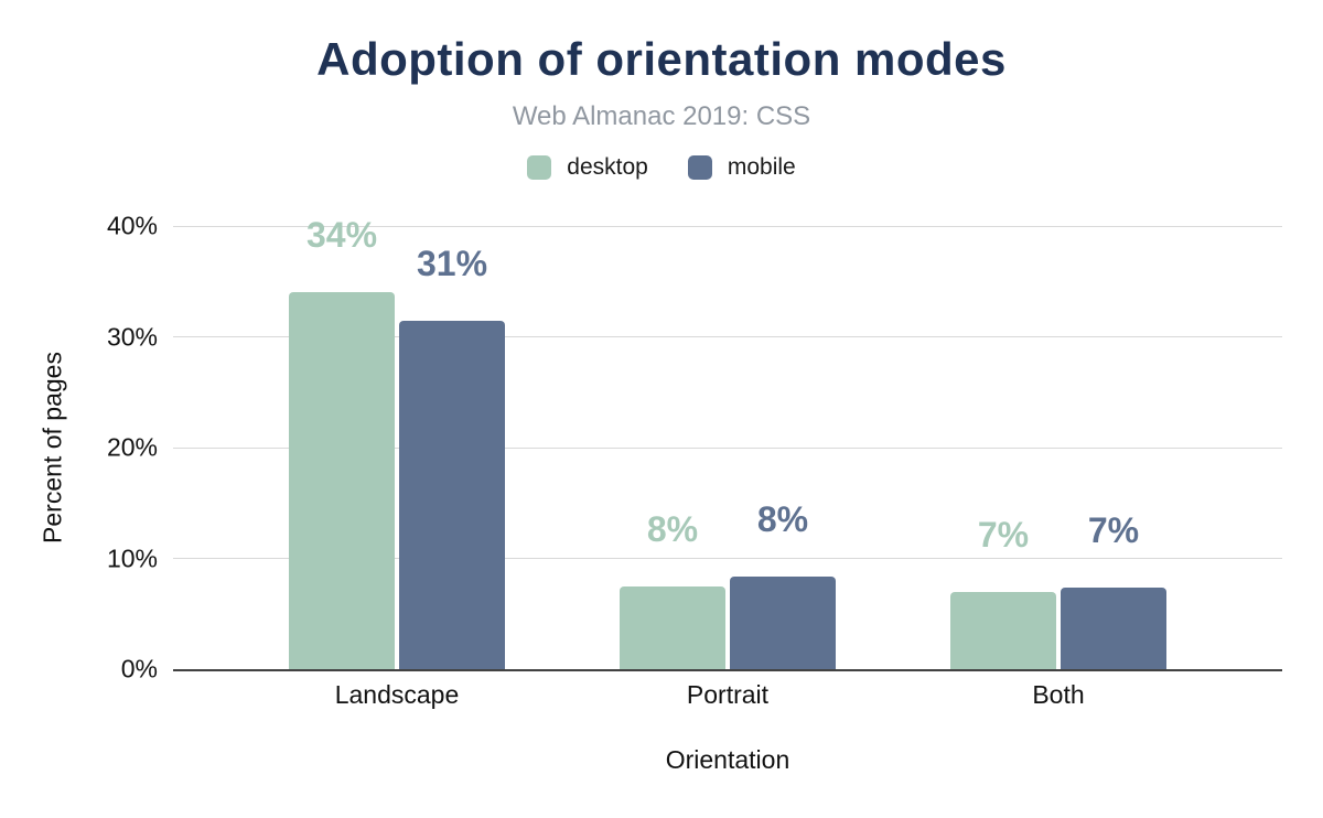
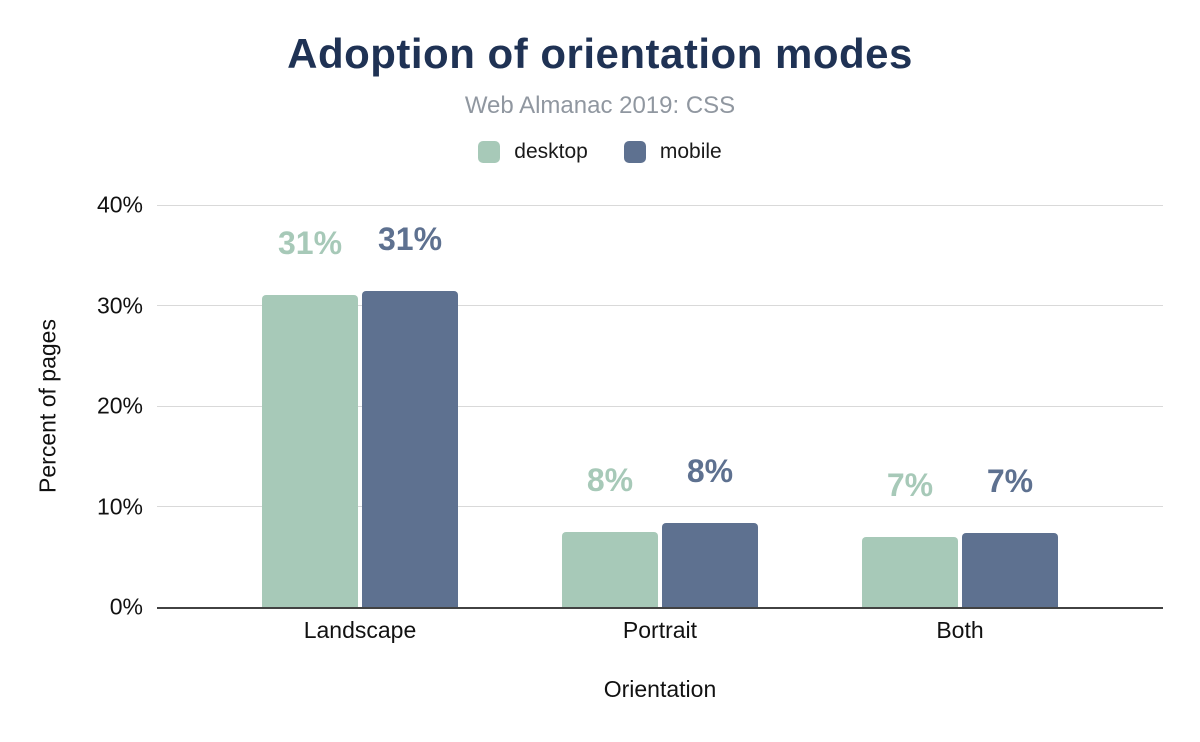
desktop/Landscape: 34% -> 31%
